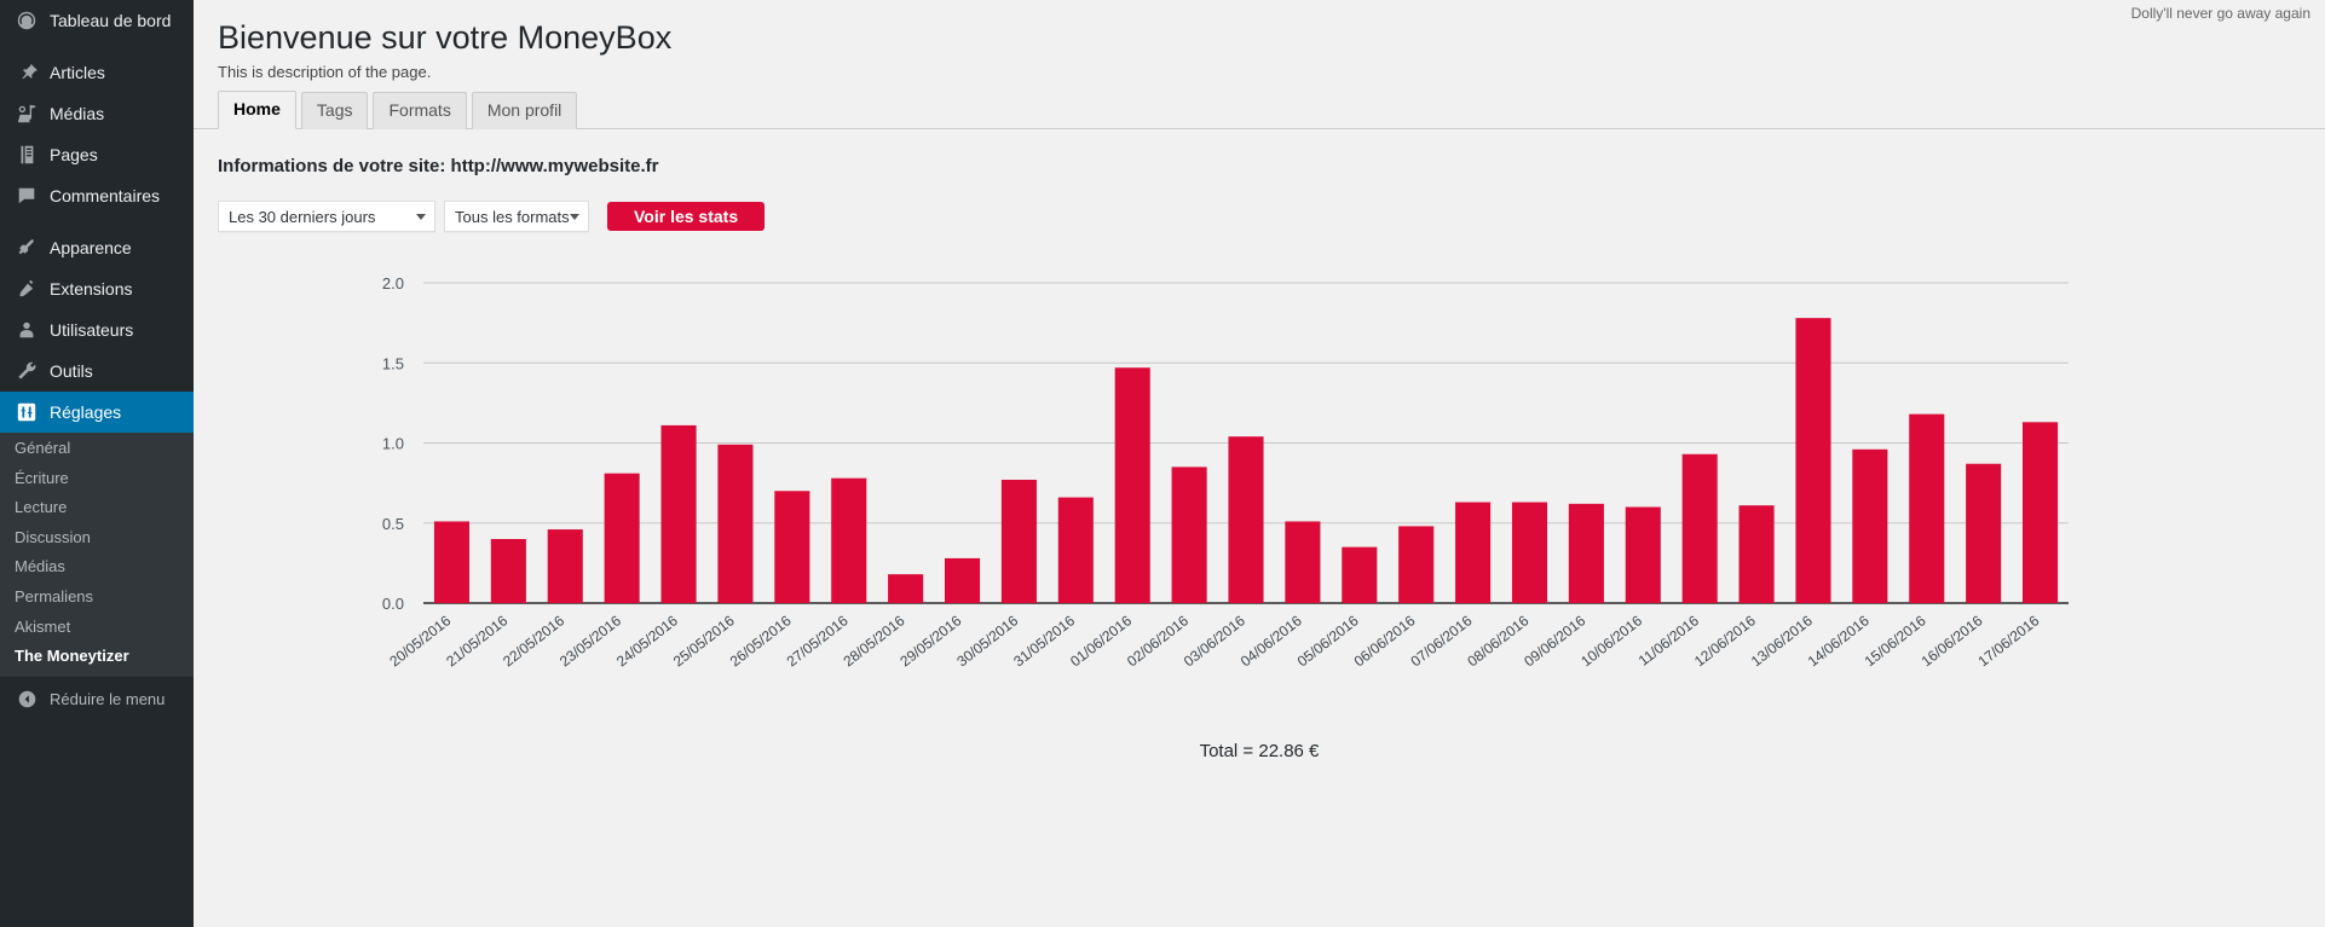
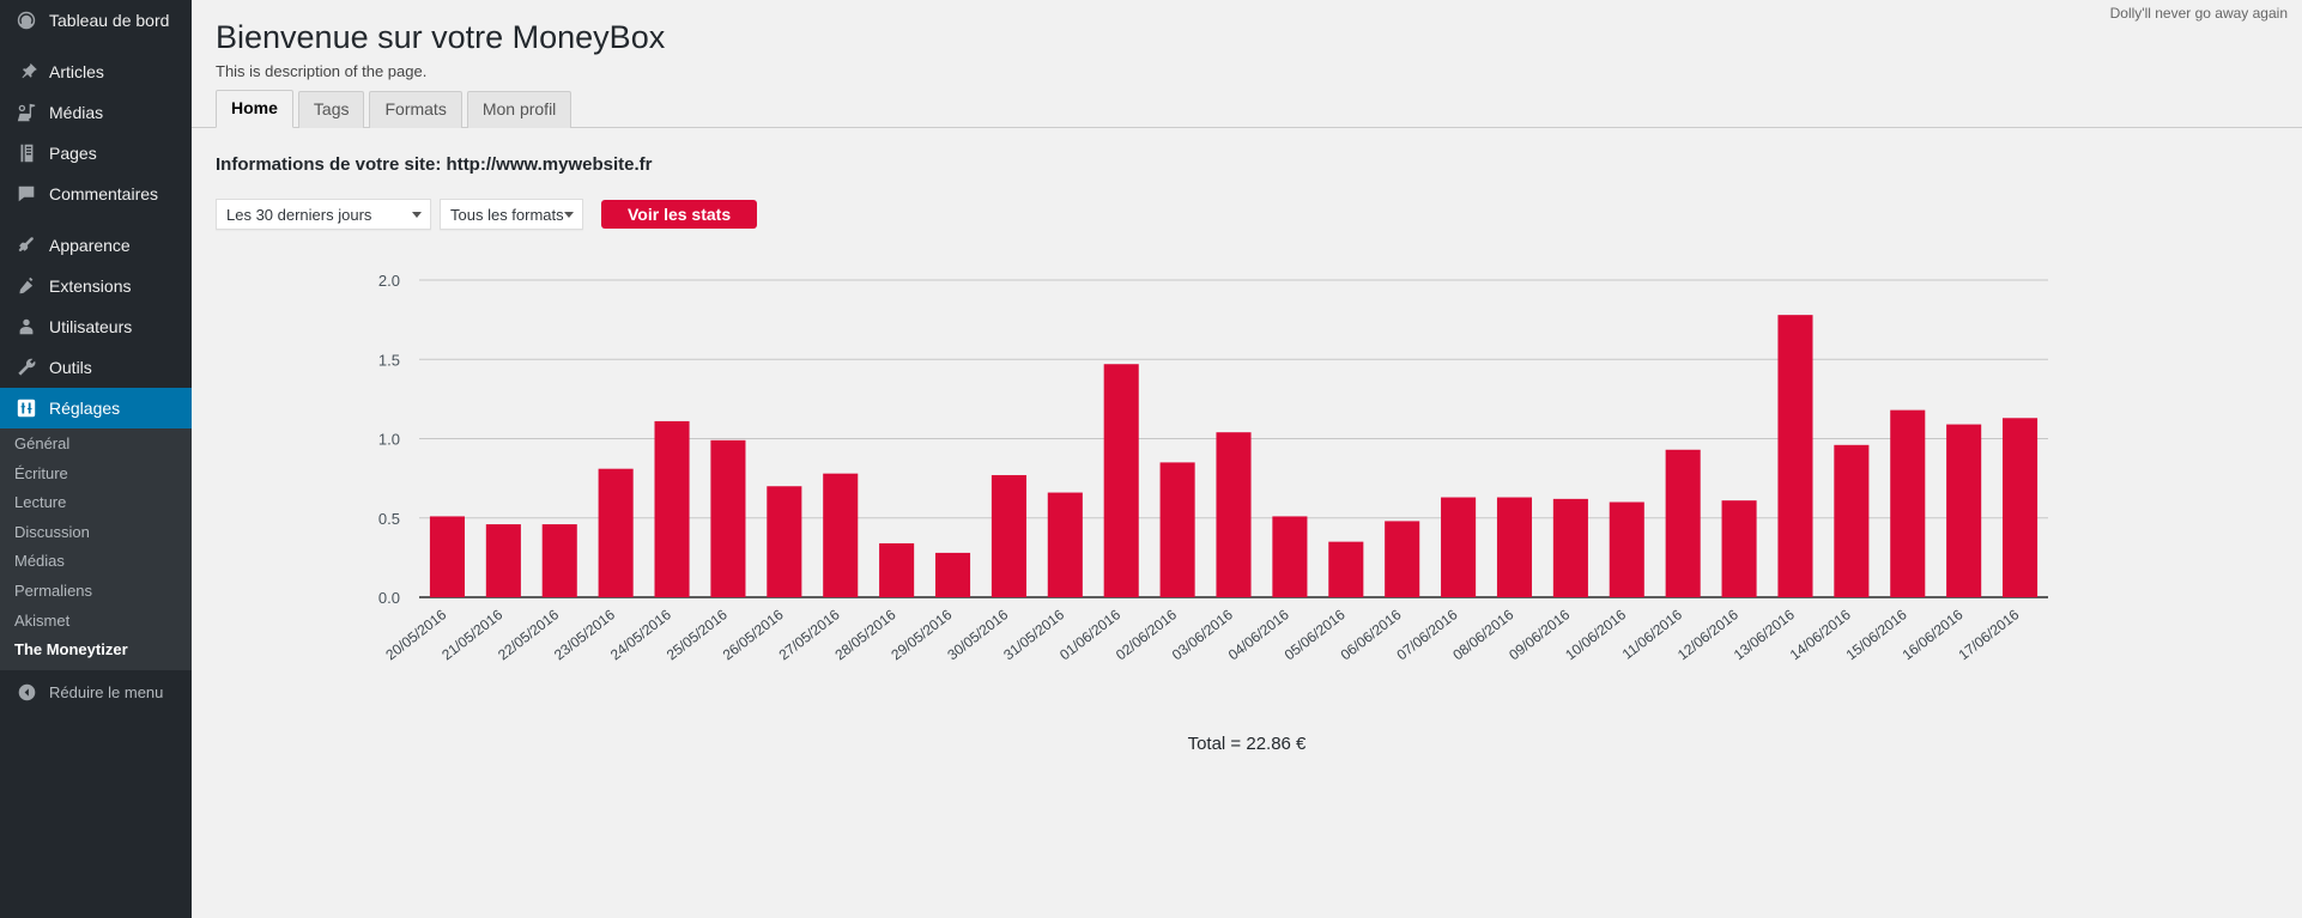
21/05/2016: 0.40 -> 0.46
28/05/2016: 0.18 -> 0.34
16/06/2016: 0.87 -> 1.09
